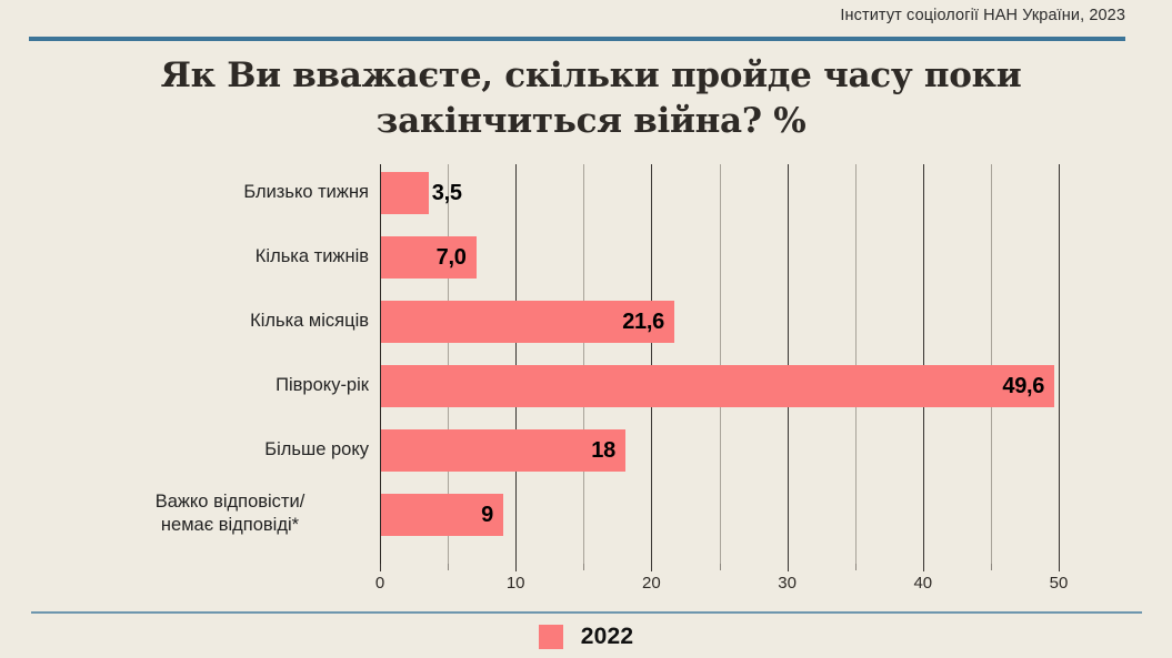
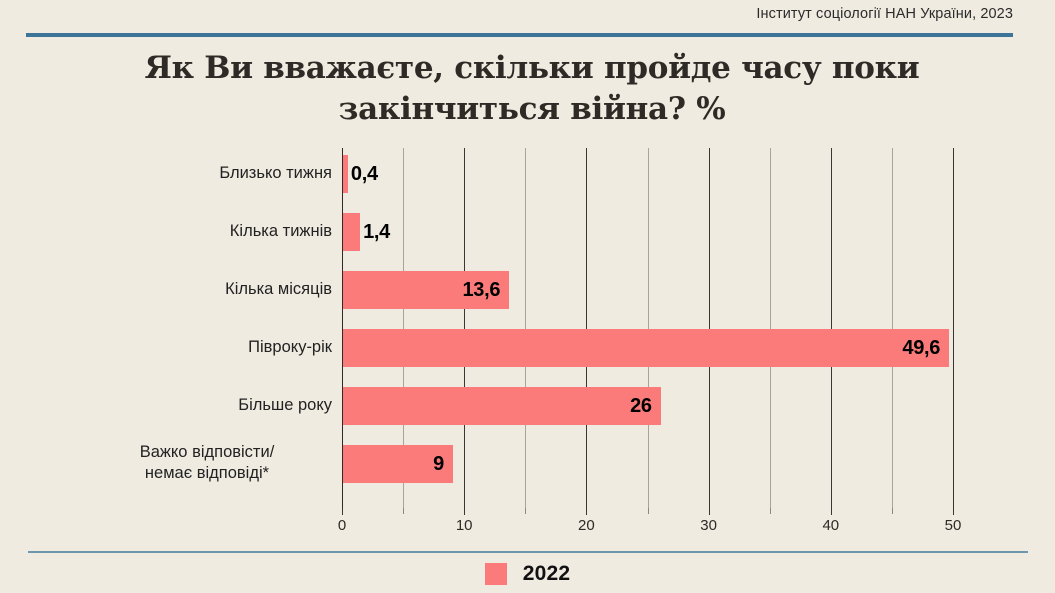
Близько тижня: 3,5 -> 0,4
Кілька тижнів: 7,0 -> 1,4
Кілька місяців: 21,6 -> 13,6
Більше року: 18 -> 26
